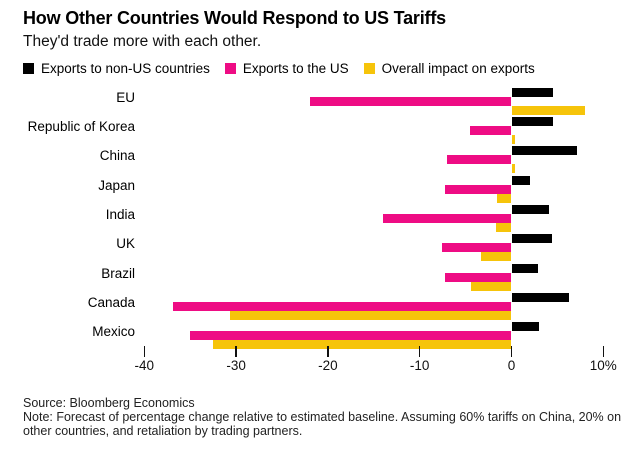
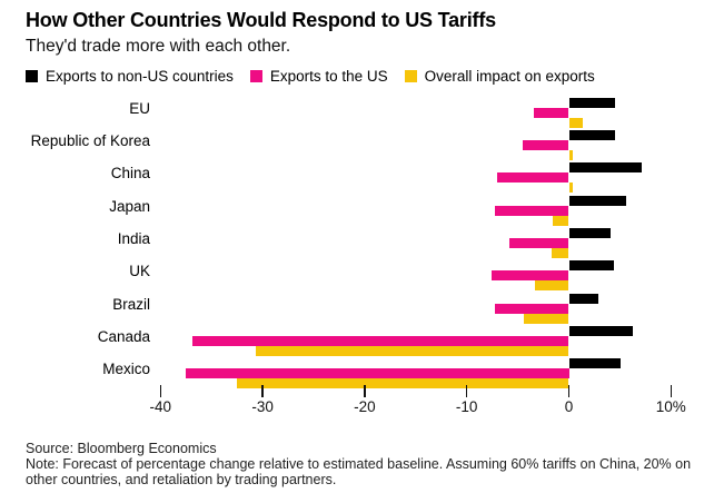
Exports to the US/EU: -22% -> -3%
Overall impact on exports/EU: 8% -> 1%
Exports to non-US countries/Japan: 2% -> 6%
Exports to the US/India: -14% -> -6%
Exports to non-US countries/Mexico: 3% -> 5%
Exports to the US/Mexico: -35% -> -38%
